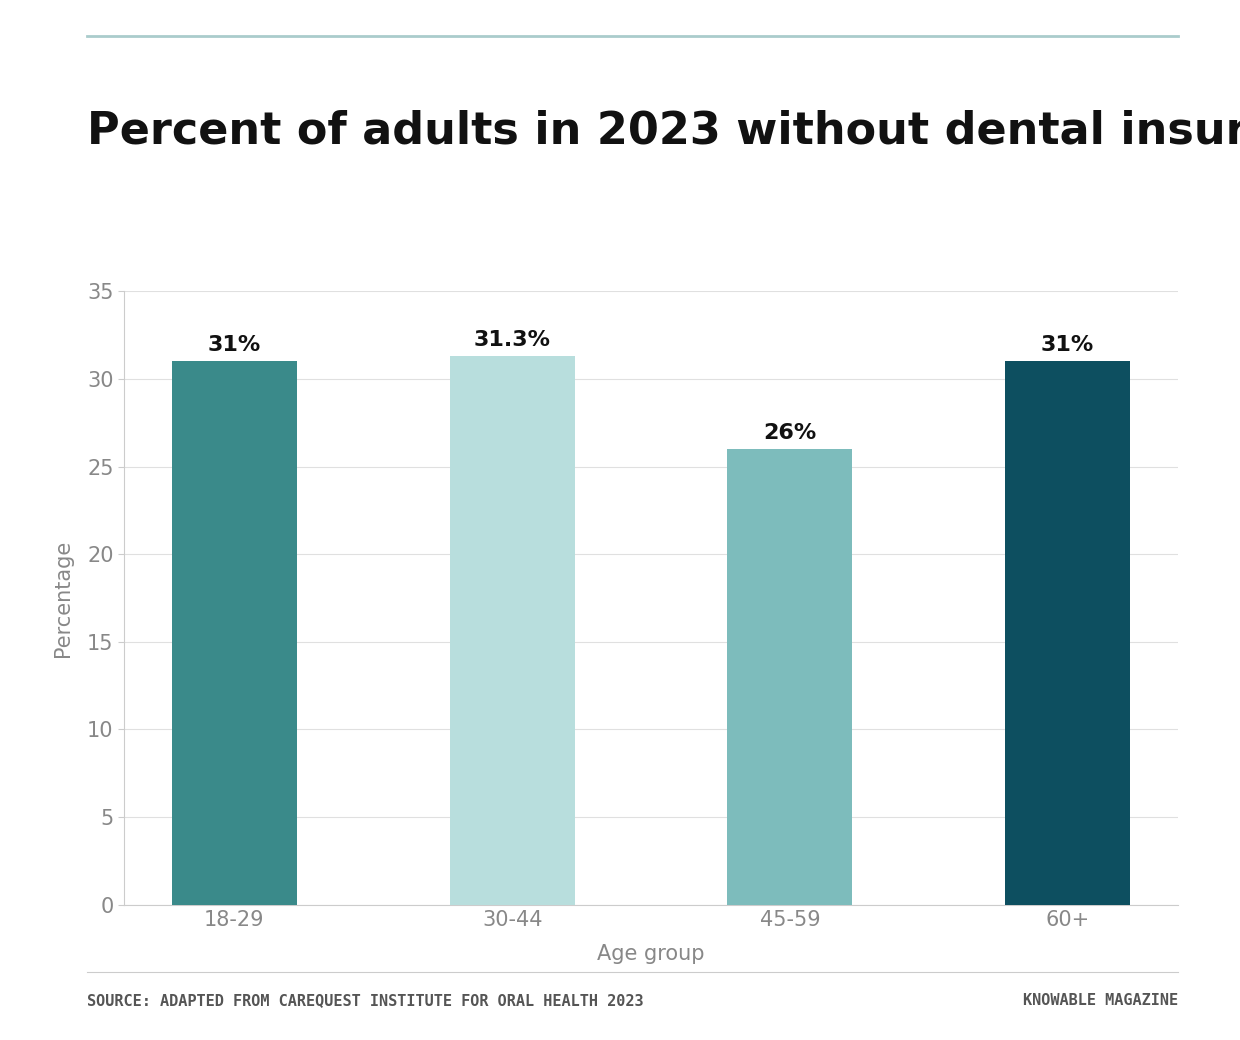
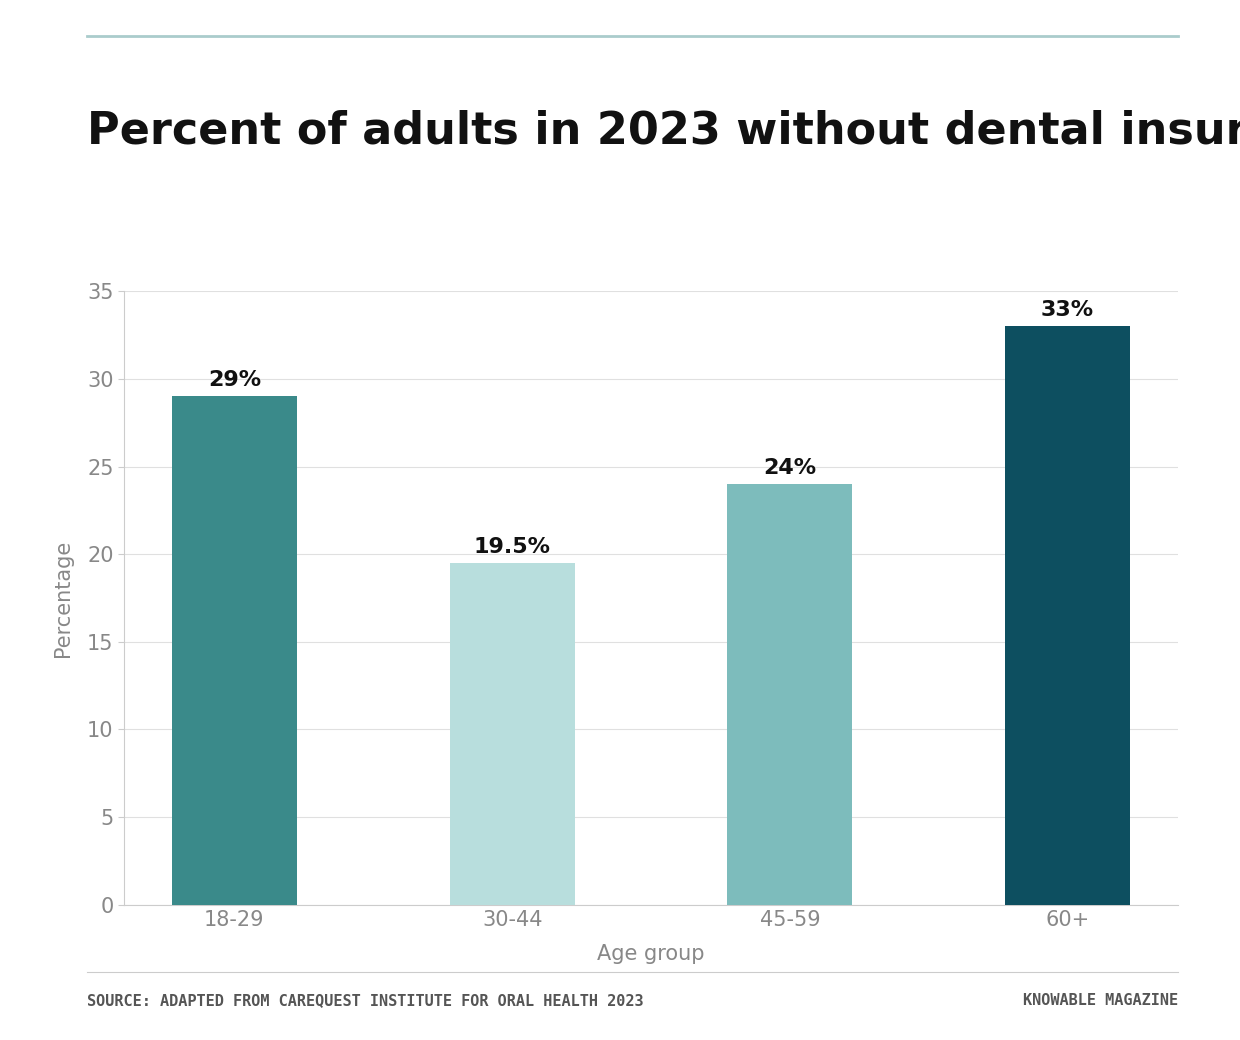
18-29: 31% -> 29%
30-44: 31.3% -> 19.5%
45-59: 26% -> 24%
60+: 31% -> 33%
